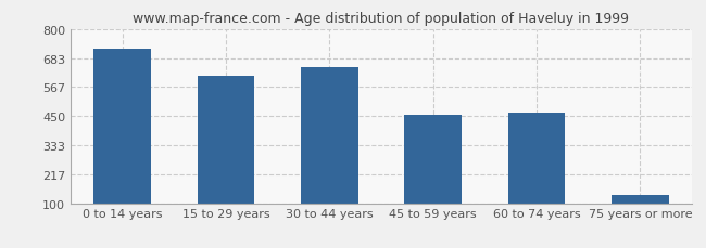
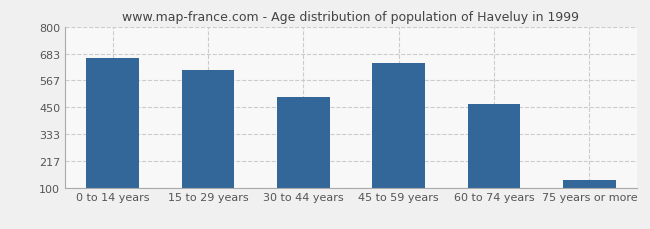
0 to 14 years: 722 -> 665
30 to 44 years: 648 -> 495
45 to 59 years: 456 -> 640
